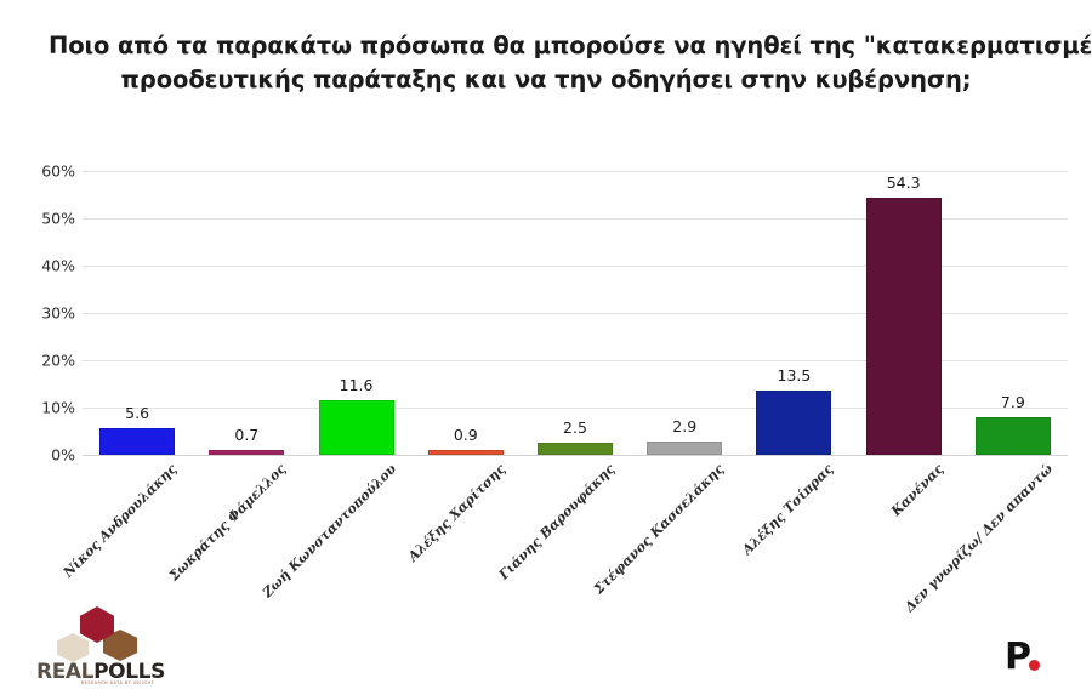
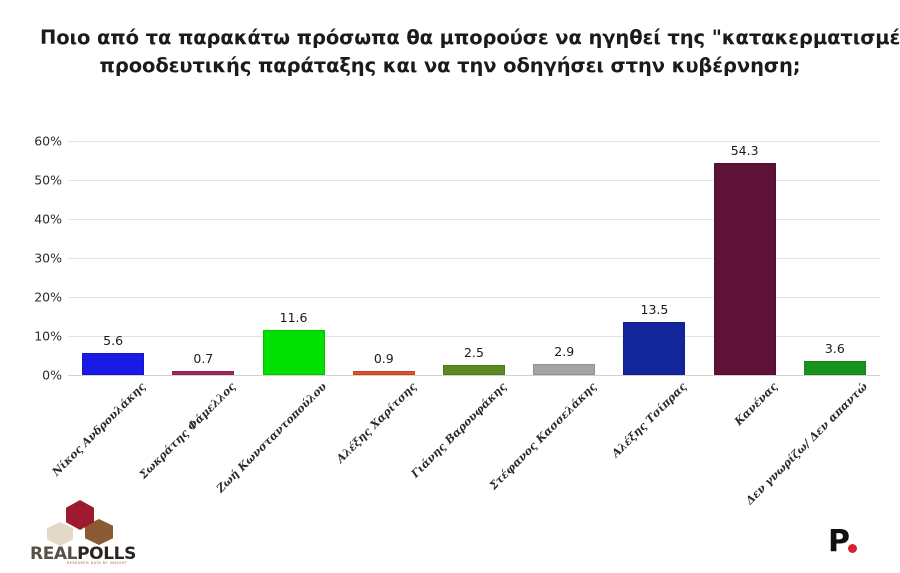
Δεν γνωρίζω/ Δεν απαντώ: 7.9 -> 3.6
